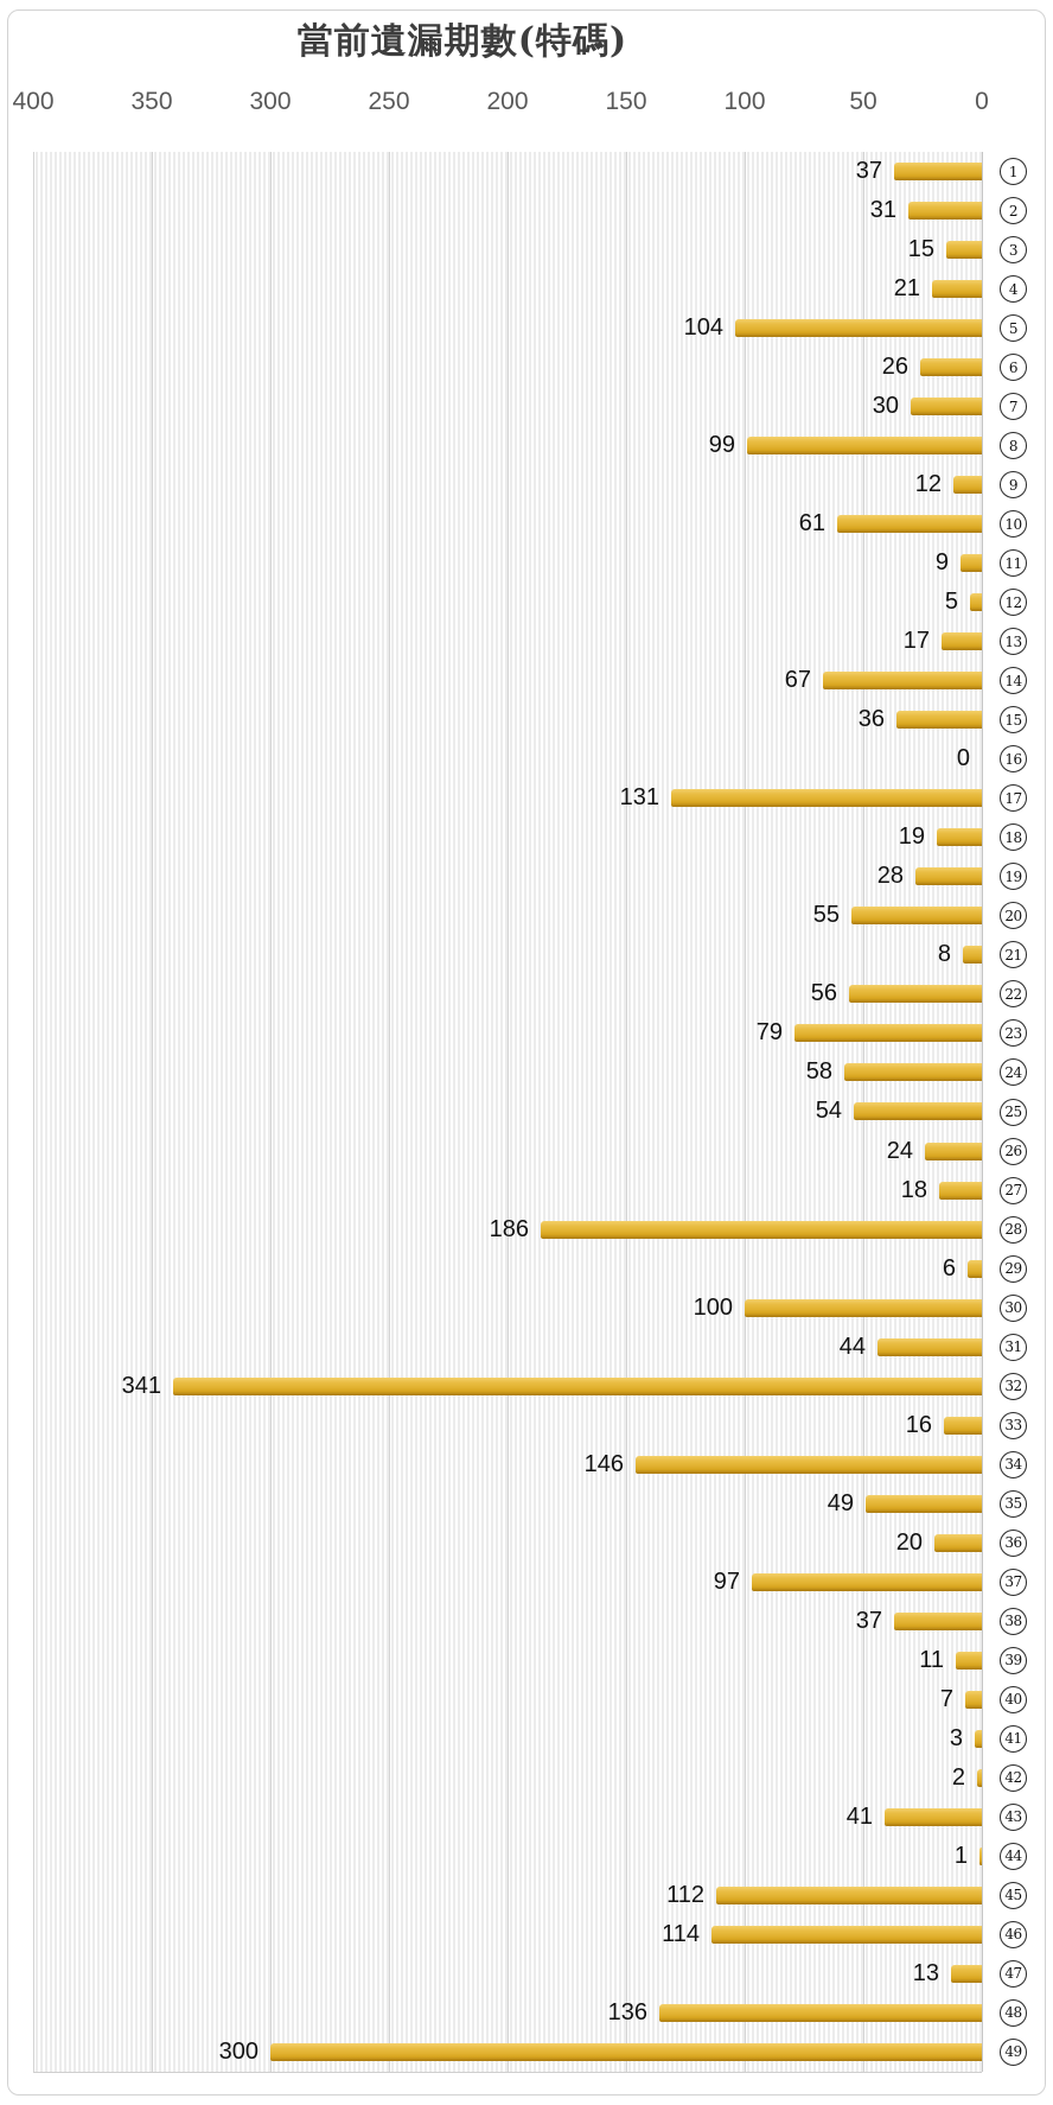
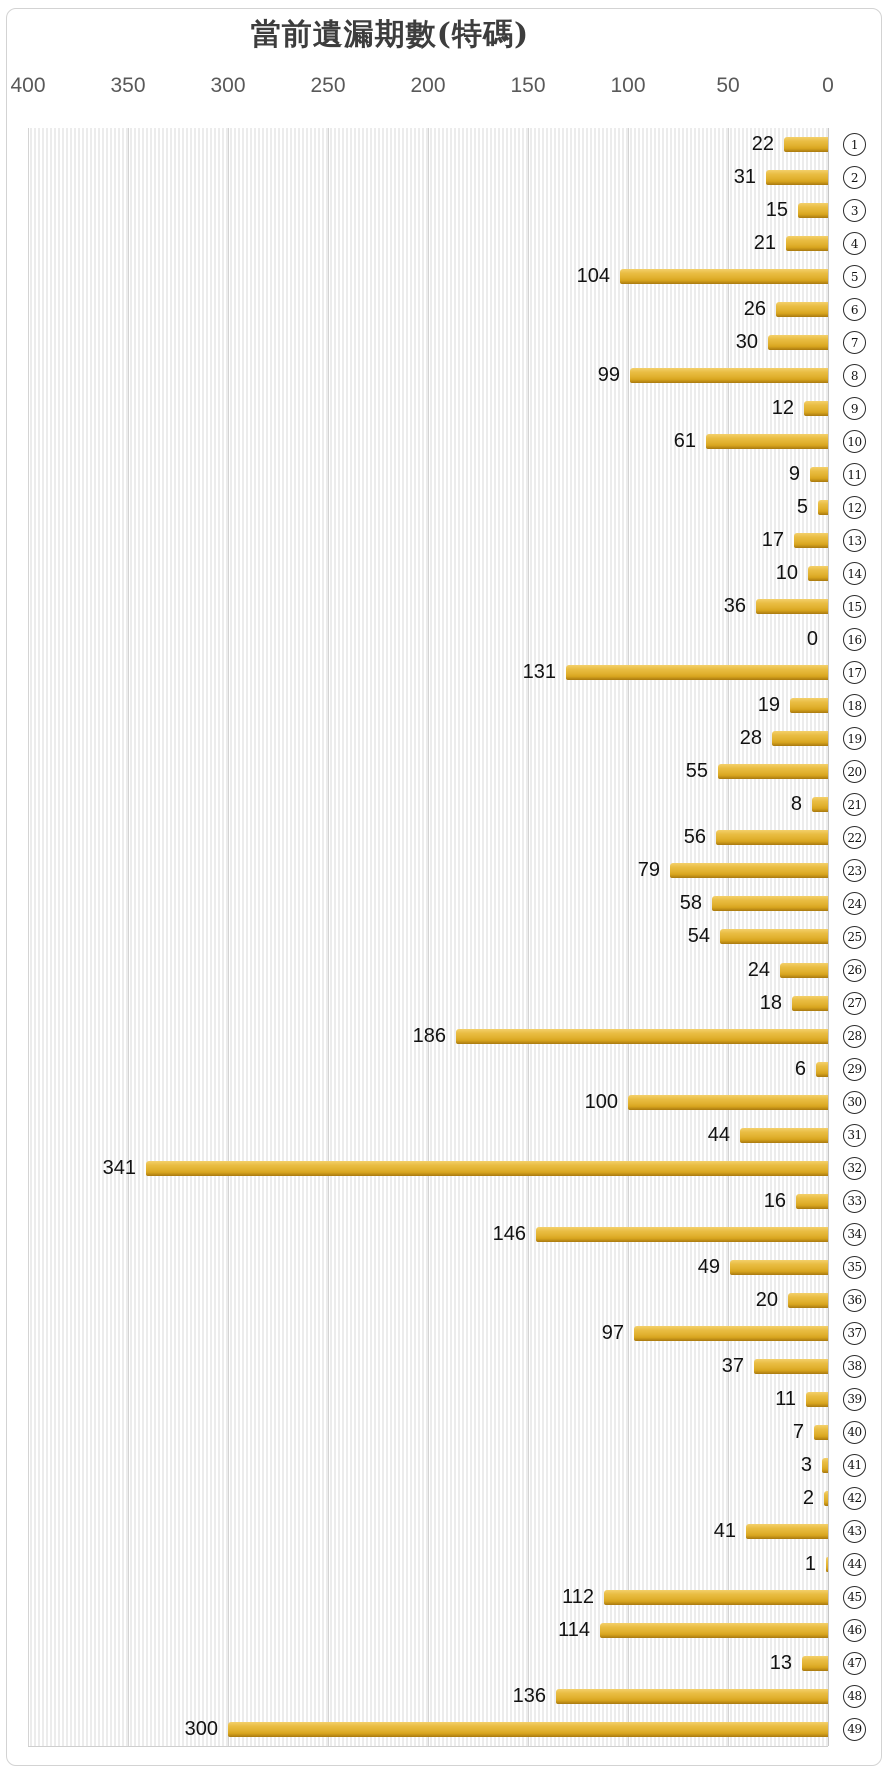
1: 37 -> 22
14: 67 -> 10
